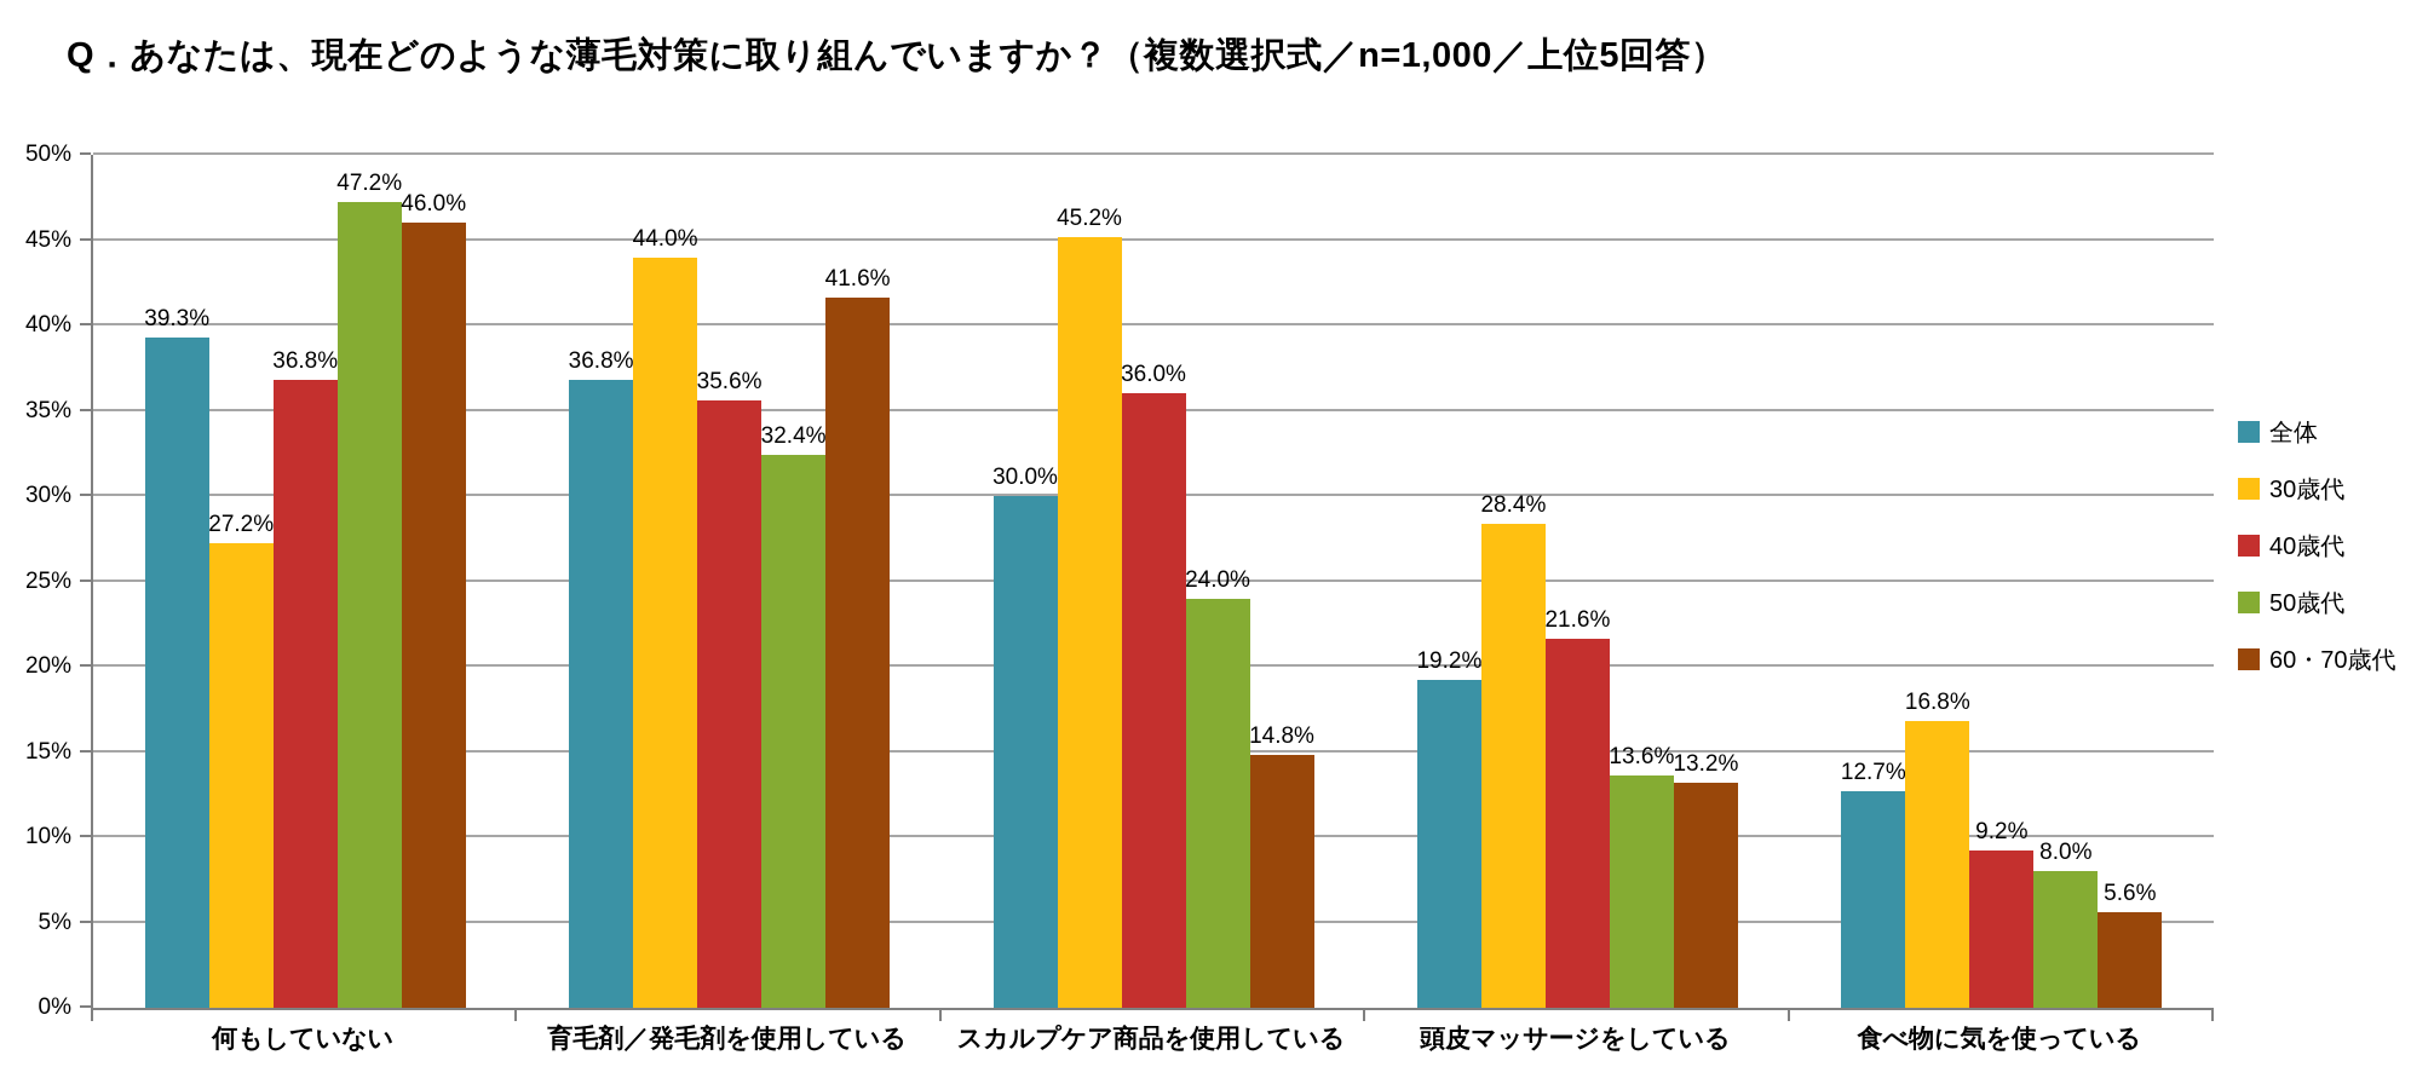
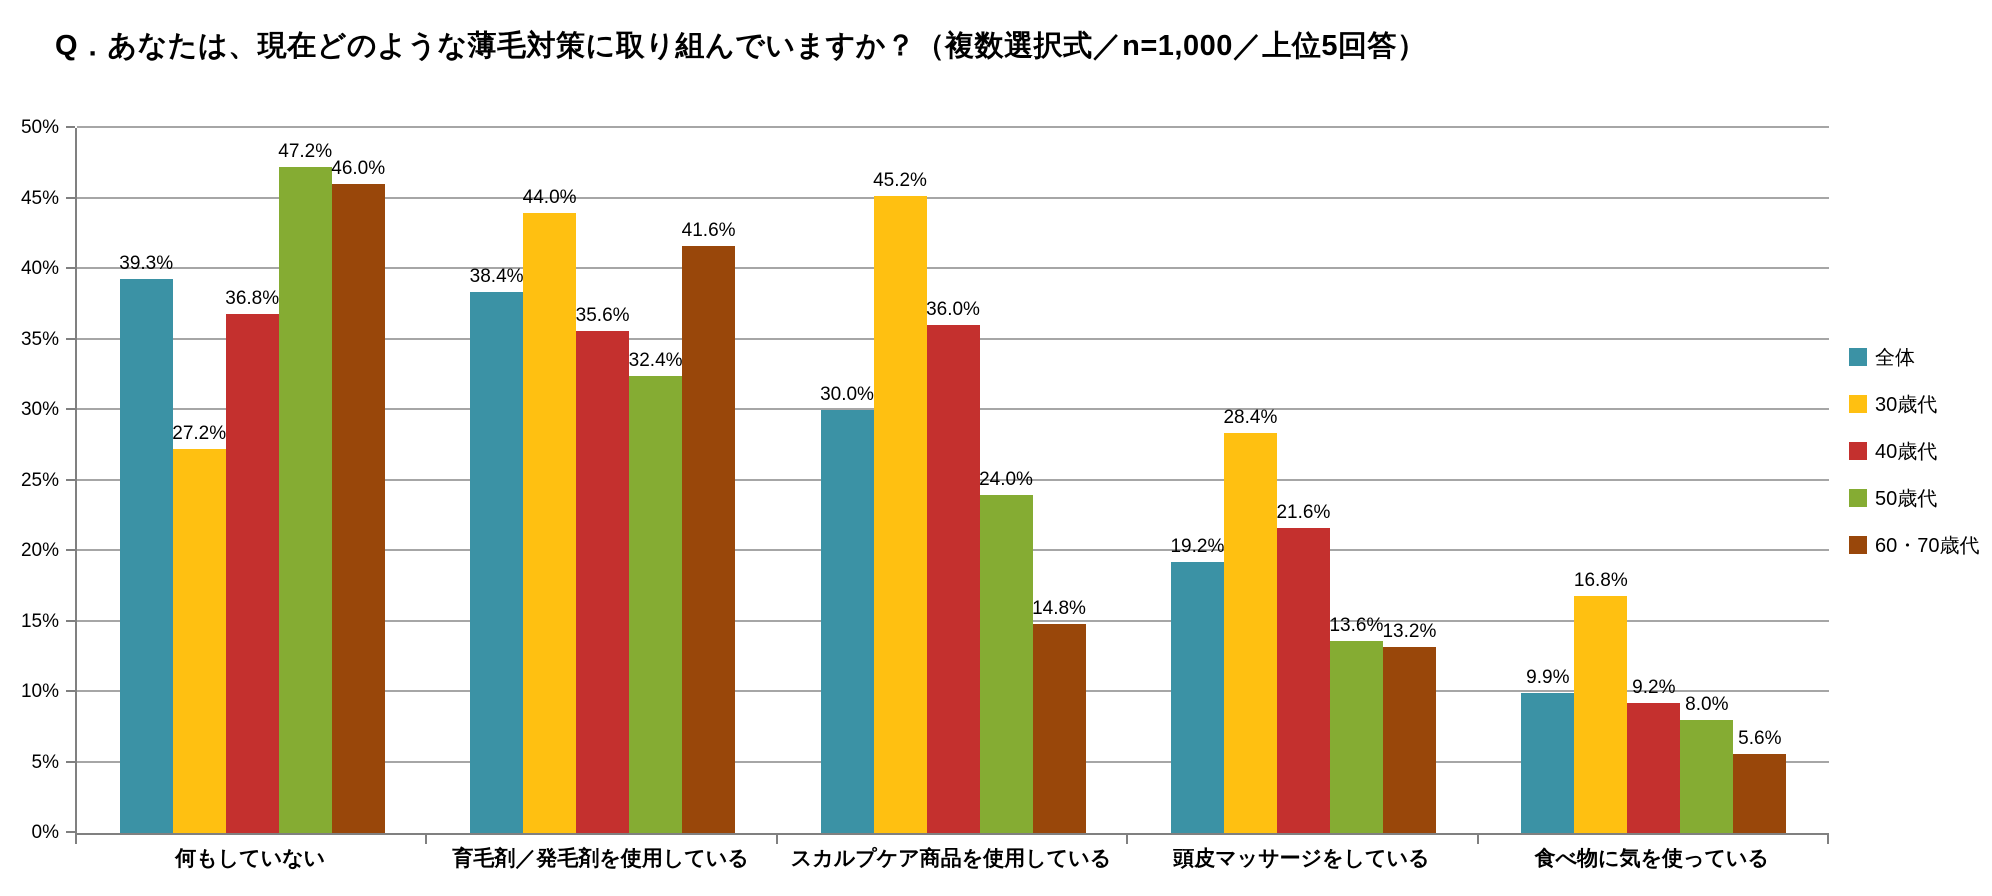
全体/育毛剤／発毛剤を使用している: 36.8% -> 38.4%
全体/食べ物に気を使っている: 12.7% -> 9.9%
